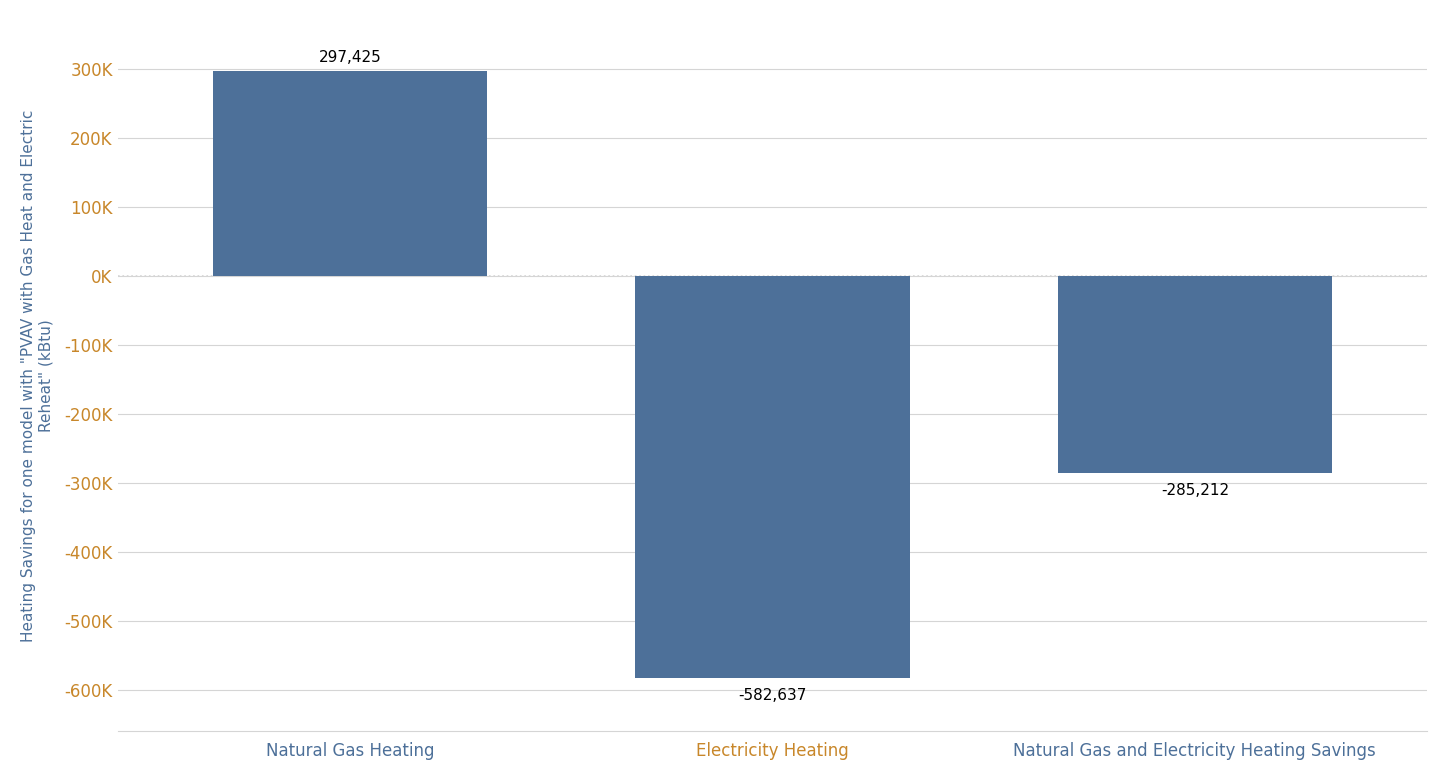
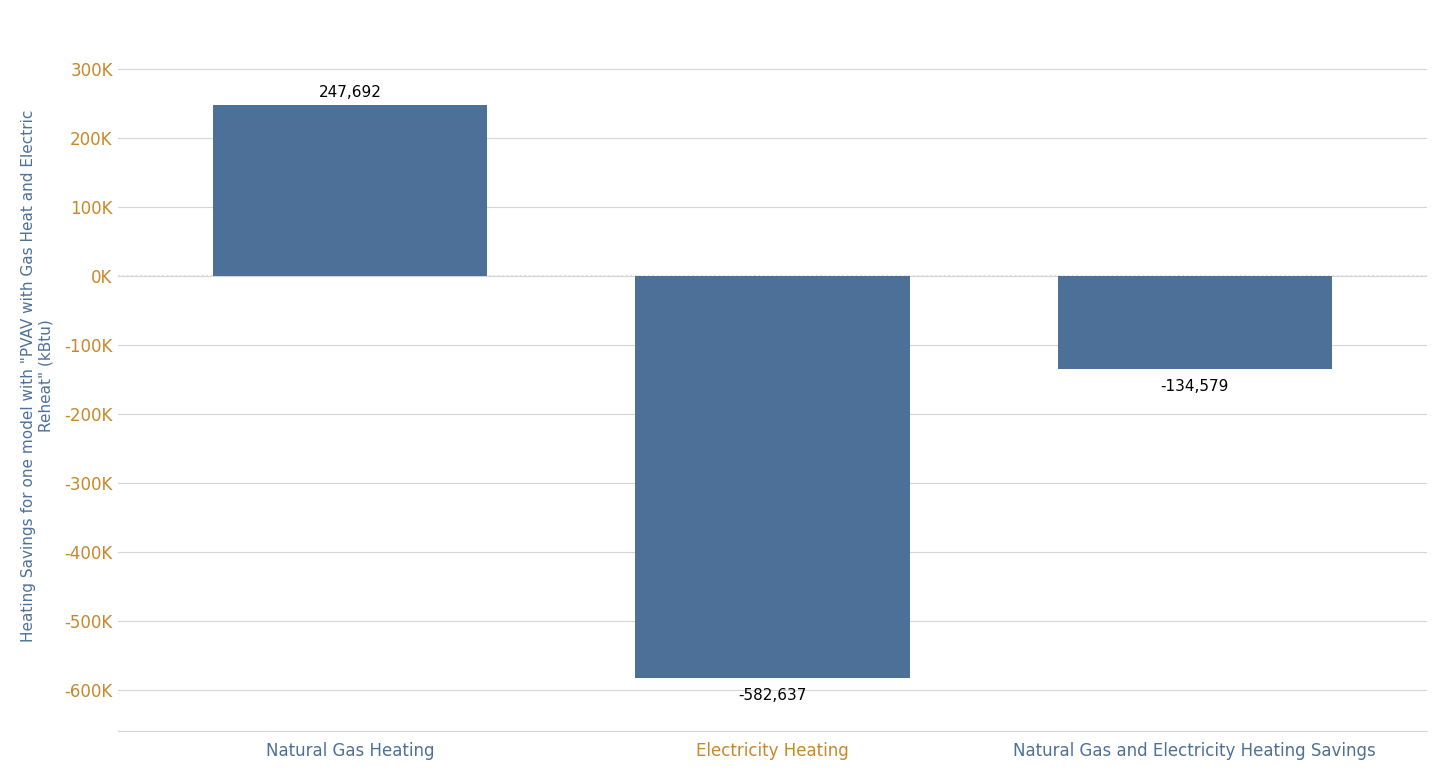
Natural Gas Heating: 297,425 -> 247,692
Natural Gas and Electricity Heating Savings: -285,212 -> -134,579
